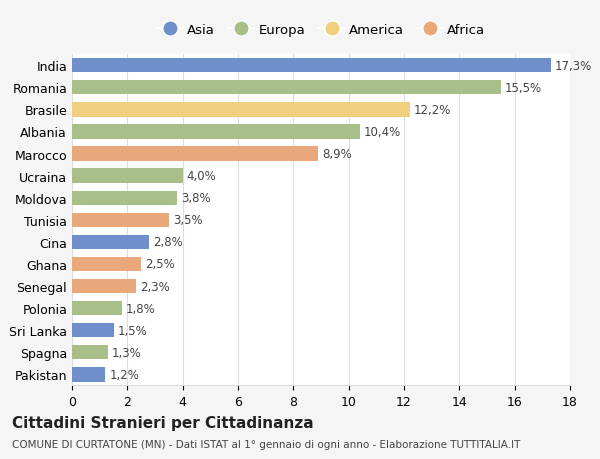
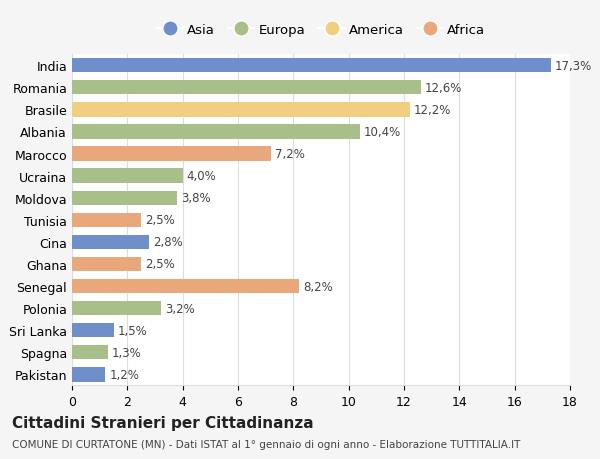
Romania: 15,5% -> 12,6%
Marocco: 8,9% -> 7,2%
Tunisia: 3,5% -> 2,5%
Senegal: 2,3% -> 8,2%
Polonia: 1,8% -> 3,2%
